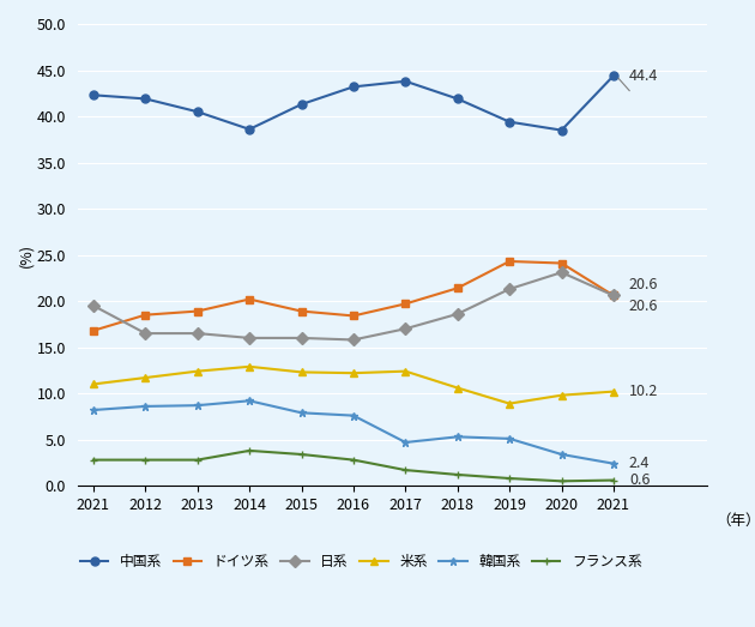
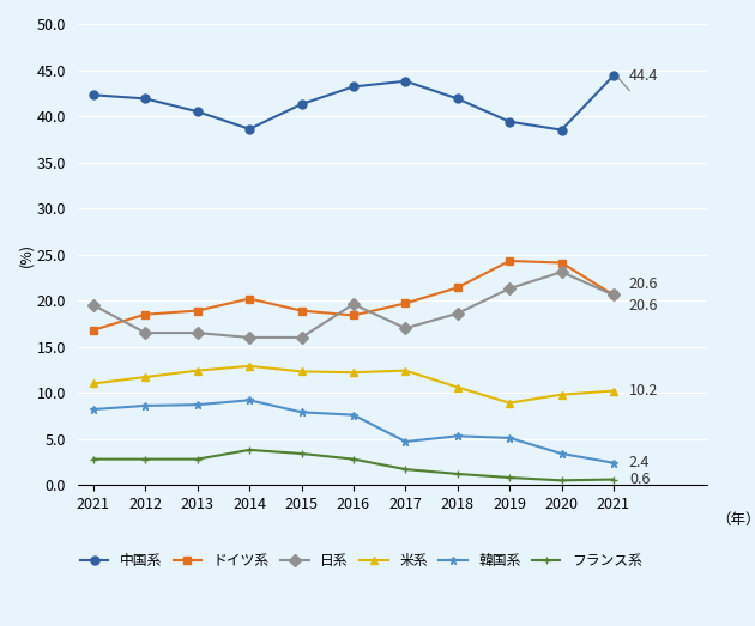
日系/2016: 15.8 -> 19.6
